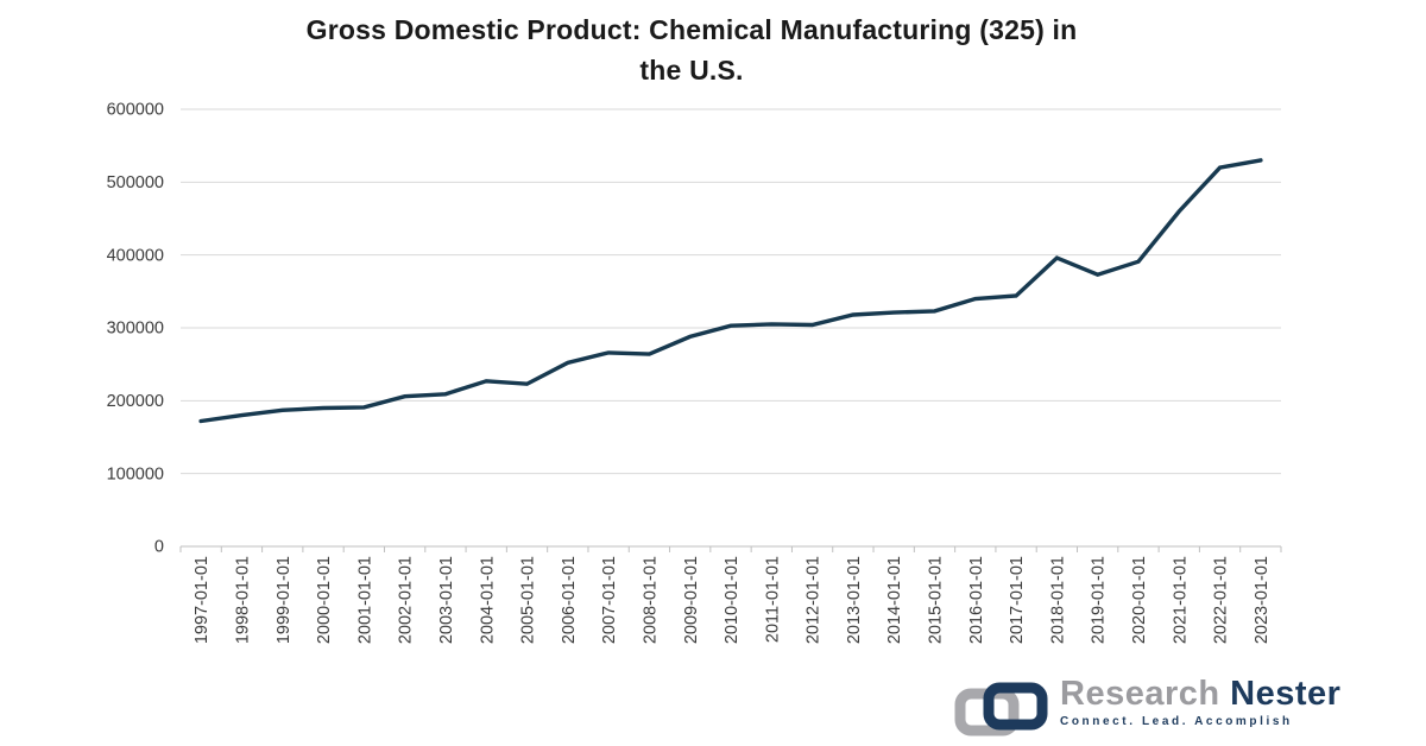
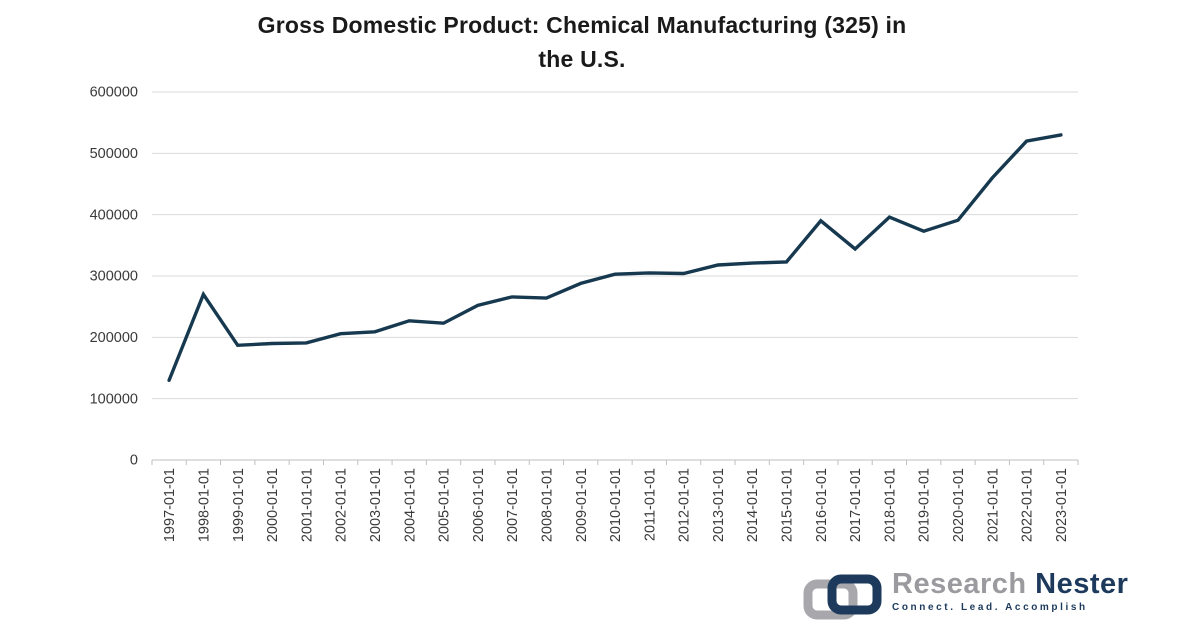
1997-01-01: 170000 -> 130000
1998-01-01: 180000 -> 270000
2016-01-01: 340000 -> 390000
